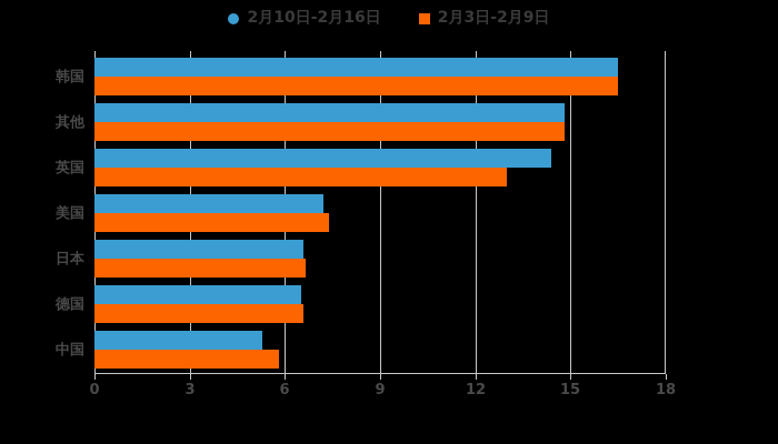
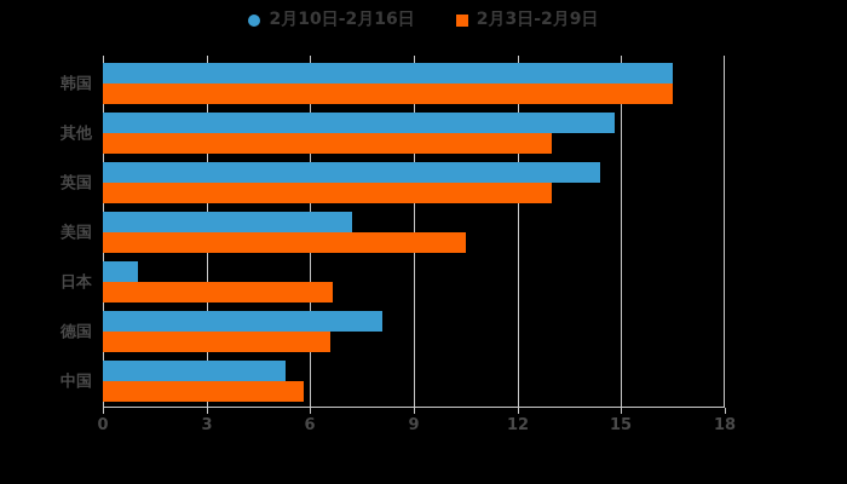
2月3日-2月9日/其他: 14.8 -> 13.0
2月3日-2月9日/美国: 7.4 -> 10.5
2月10日-2月16日/日本: 6.6 -> 1.0
2月10日-2月16日/德国: 6.5 -> 8.1
